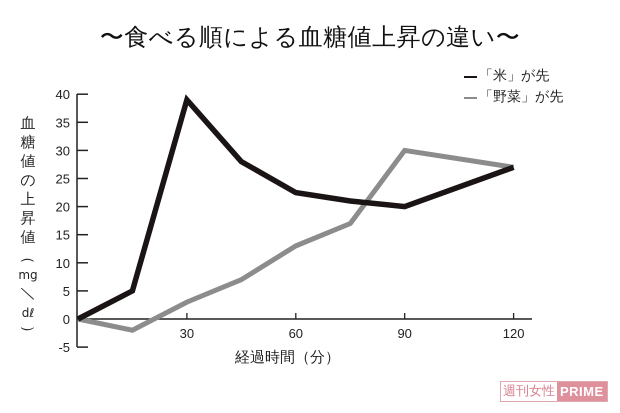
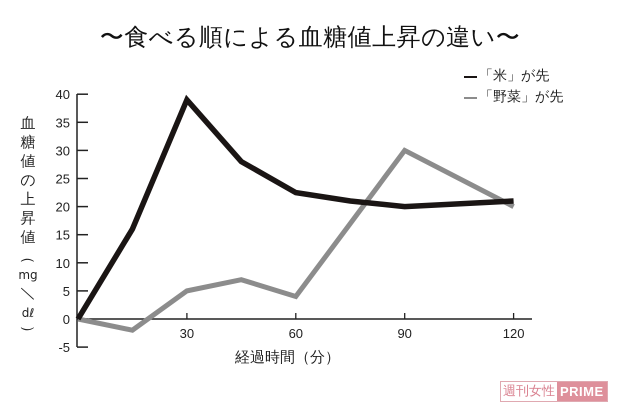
「米」が先/15: 5 -> 16
「野菜」が先/30: 3 -> 5
「野菜」が先/60: 13 -> 4
「米」が先/120: 27 -> 21
「野菜」が先/120: 27 -> 20
